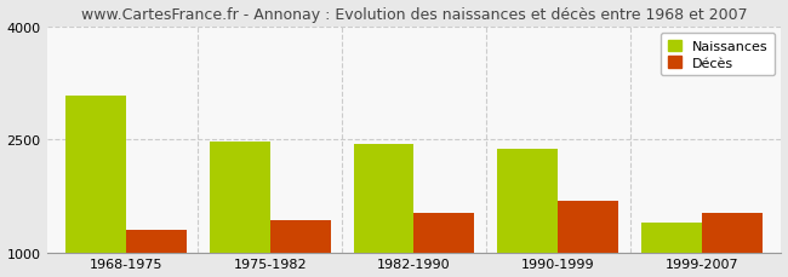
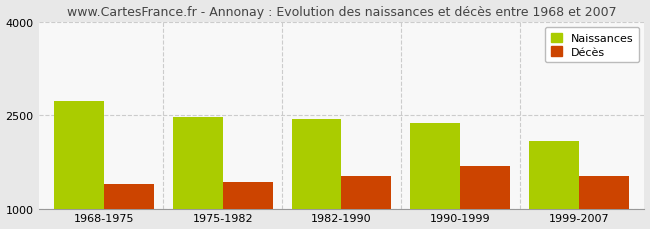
Naissances/1968-1975: 3080 -> 2720
Décès/1968-1975: 1300 -> 1400
Naissances/1999-2007: 1400 -> 2080
